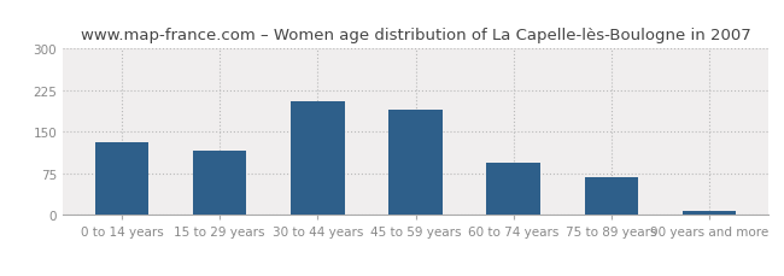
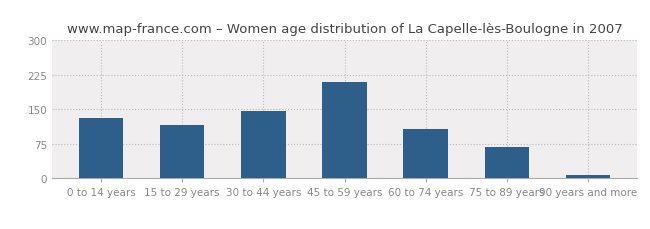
30 to 44 years: 205 -> 147
45 to 59 years: 190 -> 210
60 to 74 years: 95 -> 107
